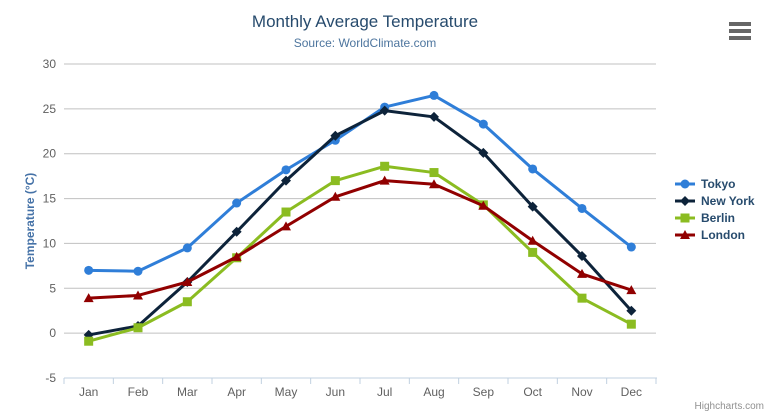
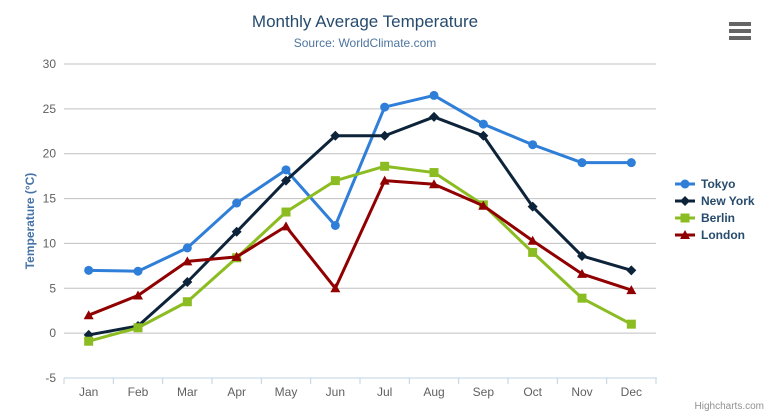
London/Jan: 4 -> 2
London/Mar: 6 -> 8
Tokyo/Jun: 22 -> 12
London/Jun: 15 -> 5
New York/Jul: 25 -> 22
New York/Sep: 20 -> 22
Tokyo/Oct: 18 -> 21
Tokyo/Nov: 14 -> 19
Tokyo/Dec: 10 -> 19
New York/Dec: 2 -> 7
